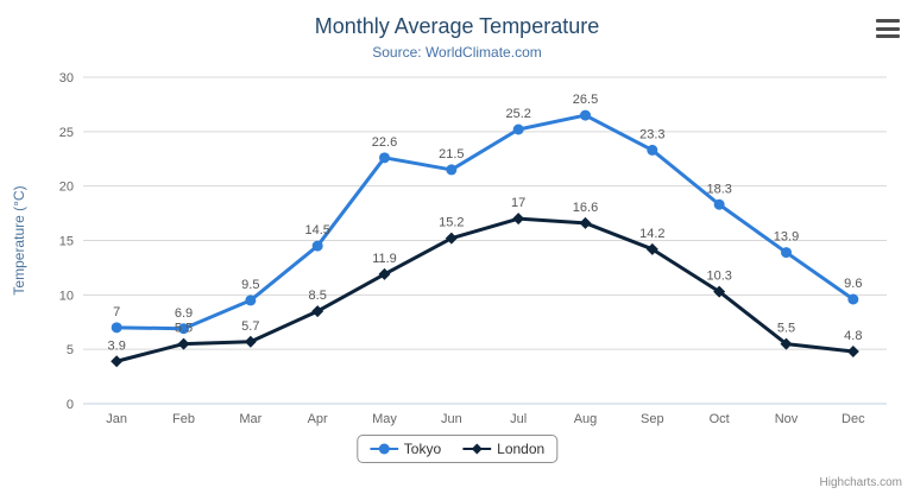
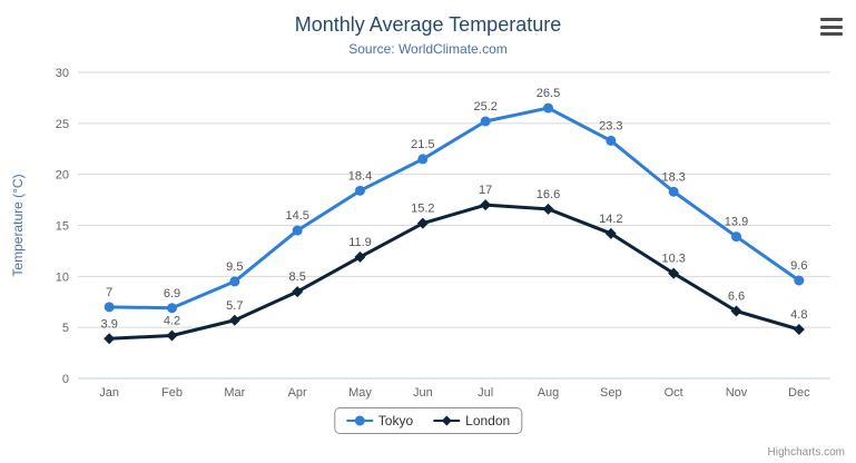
London/Feb: 5.5 -> 4.2
Tokyo/May: 22.6 -> 18.4
London/Nov: 5.5 -> 6.6
